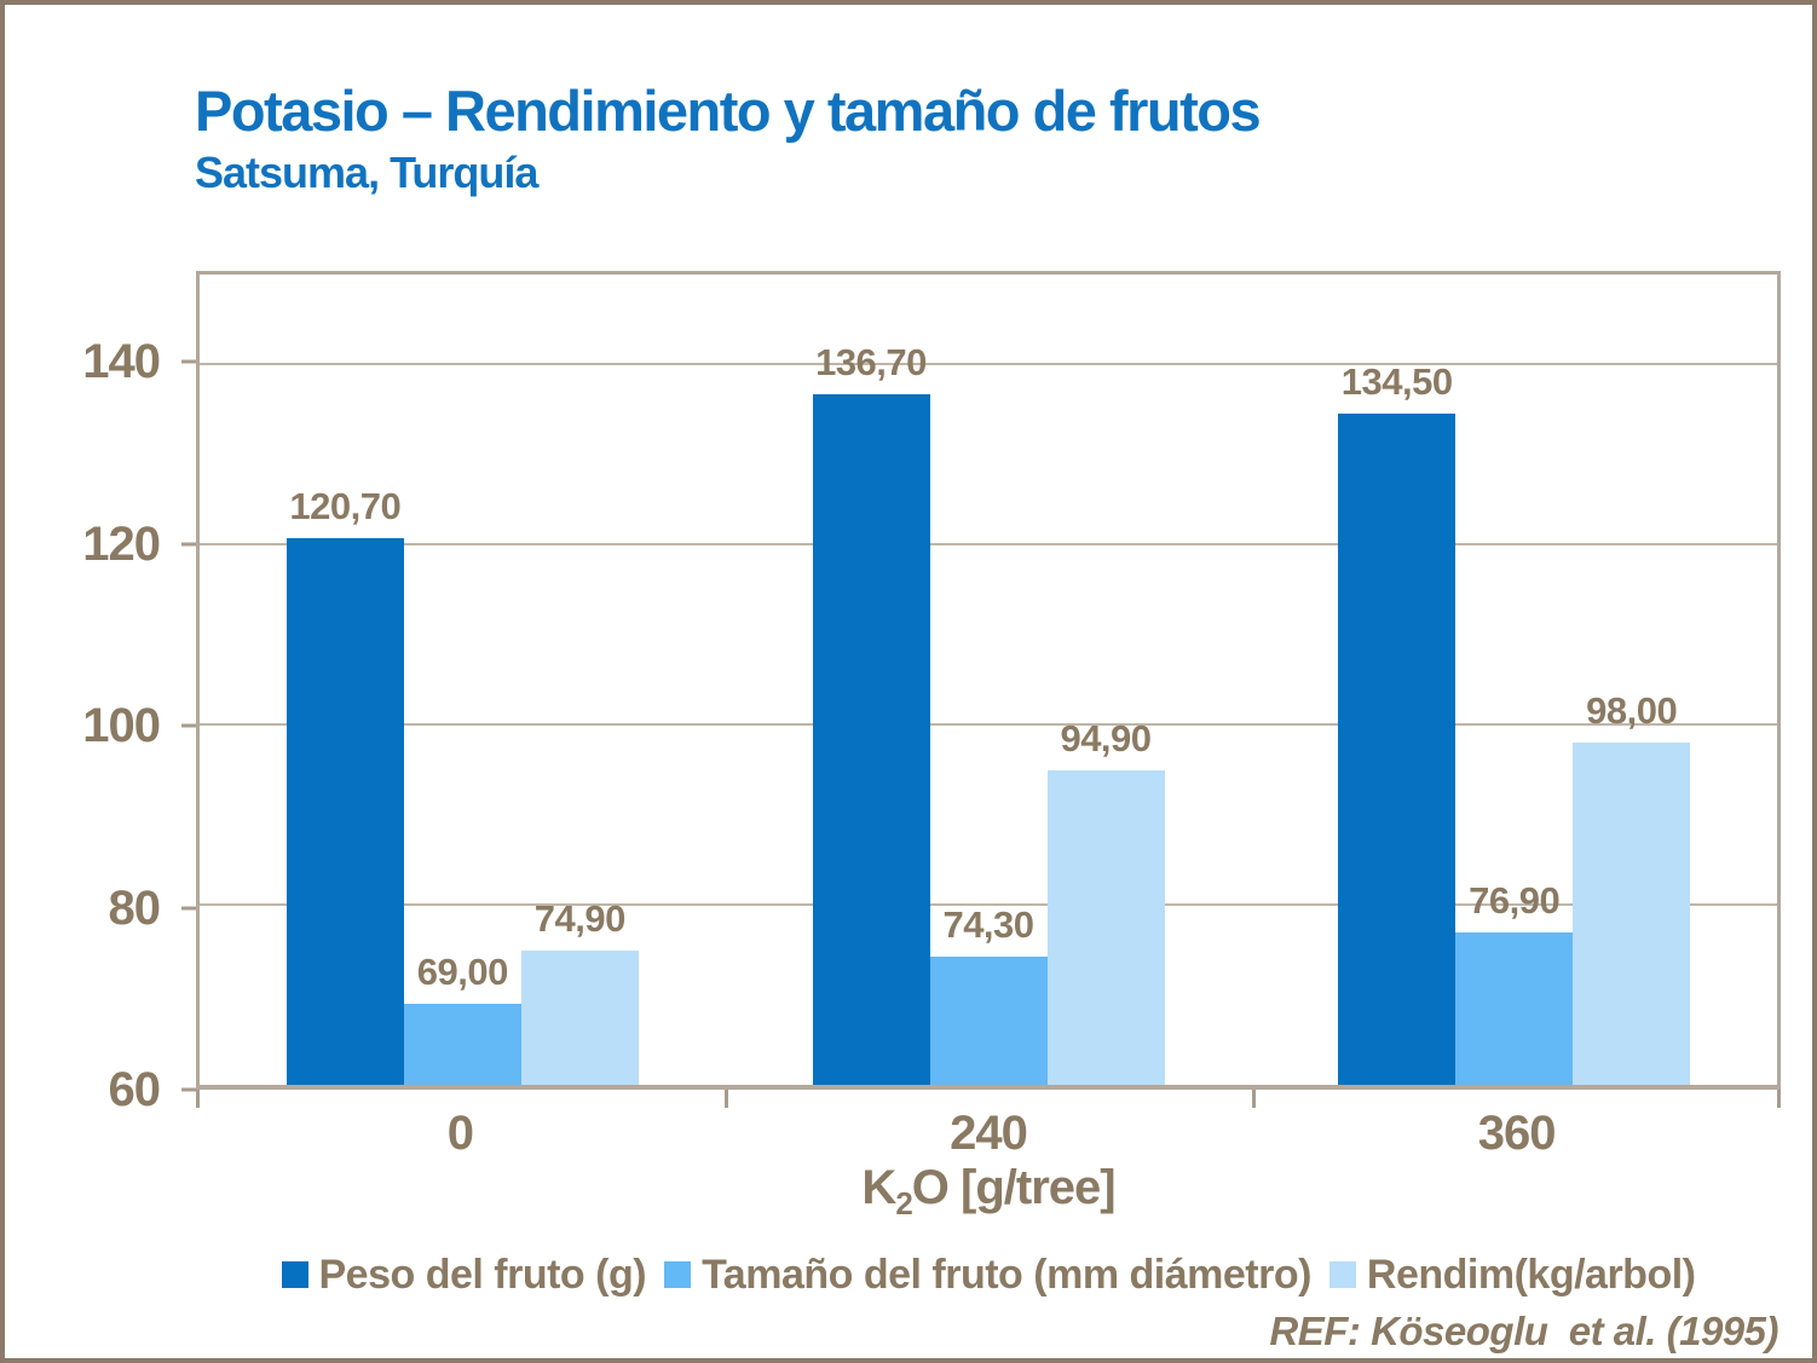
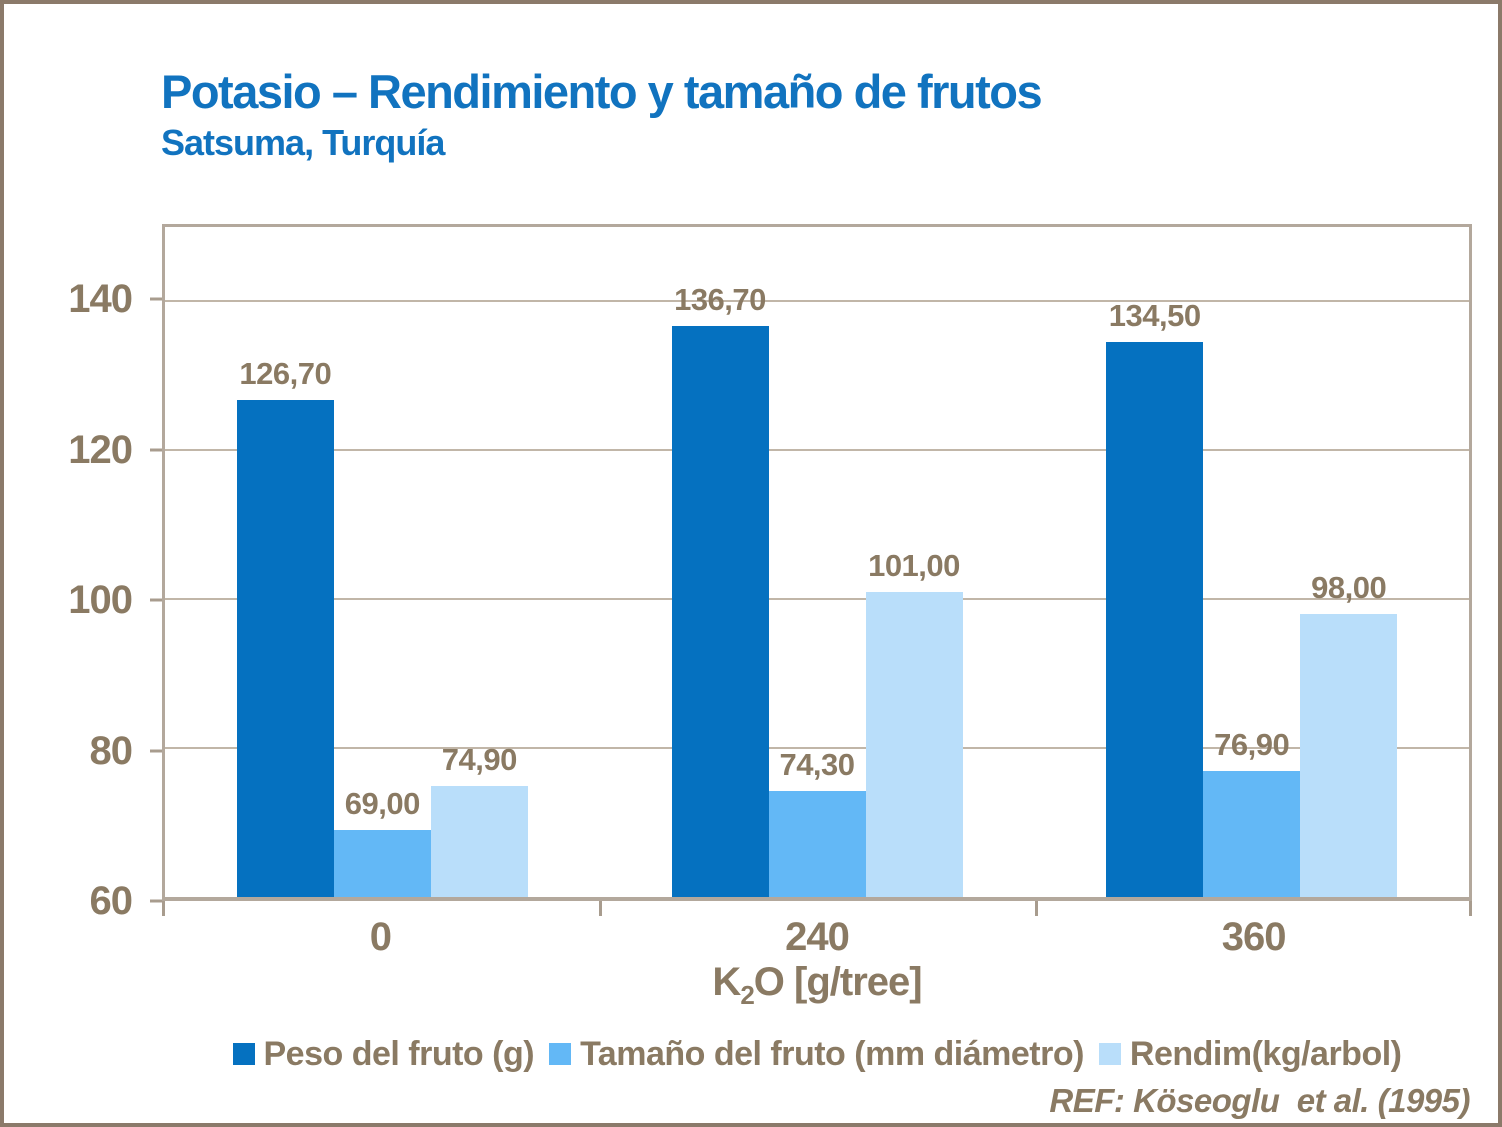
Peso del fruto (g)/0: 120,70 -> 126,70
Rendim(kg/arbol)/240: 94,90 -> 101,00
